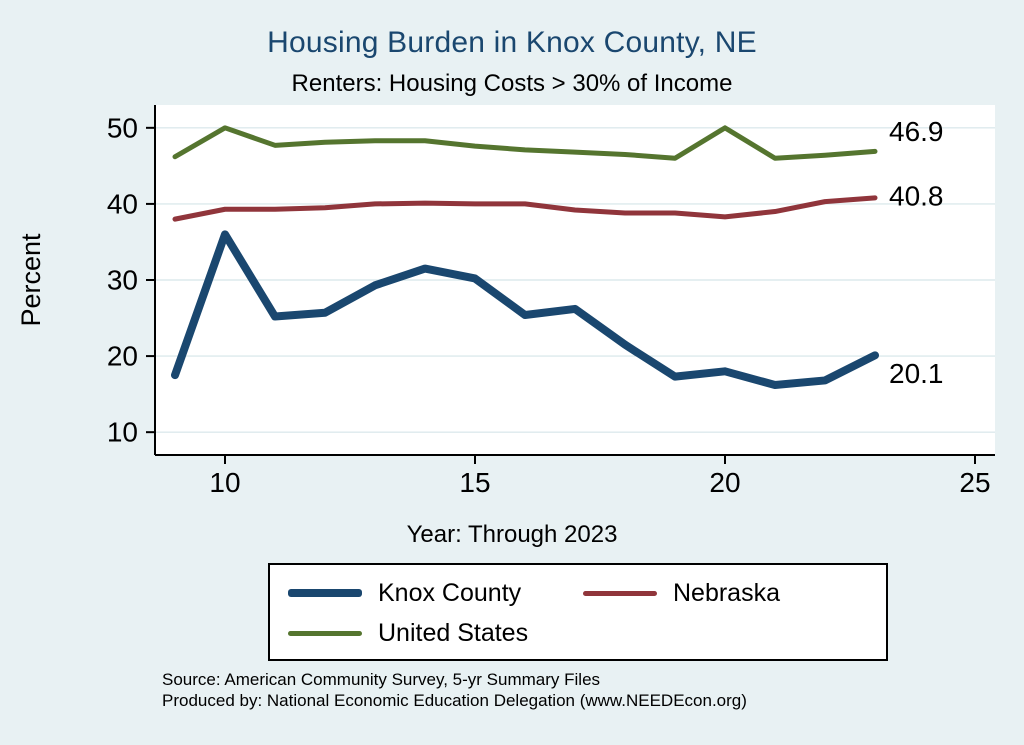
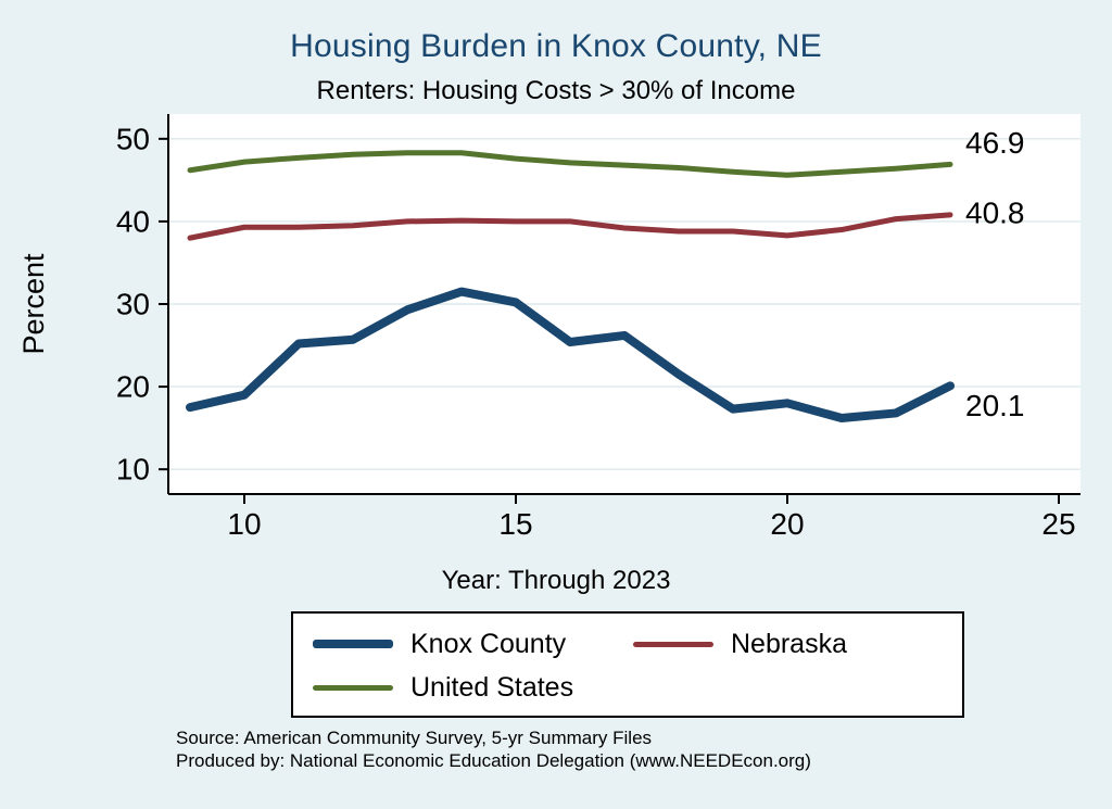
Knox County/10: 36 -> 19
United States/10: 50 -> 47
United States/20: 50 -> 46
